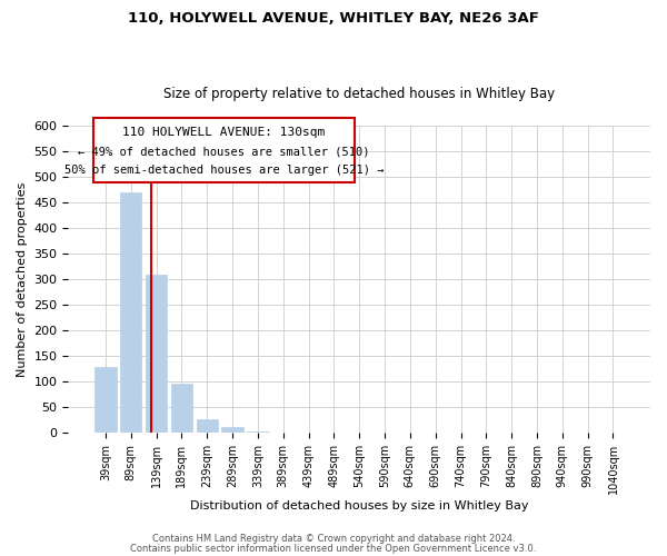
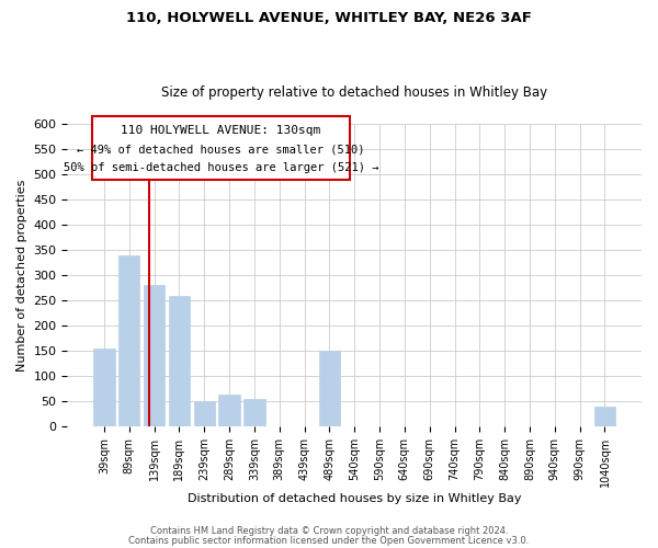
39sqm: 128 -> 155
89sqm: 470 -> 340
139sqm: 310 -> 280
189sqm: 96 -> 260
239sqm: 26 -> 50
289sqm: 11 -> 65
339sqm: 3 -> 55
489sqm: 2 -> 150
1040sqm: 2 -> 40
